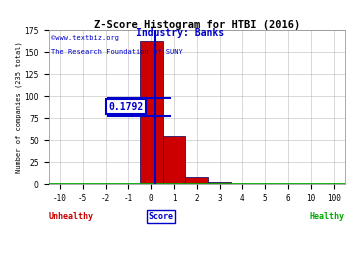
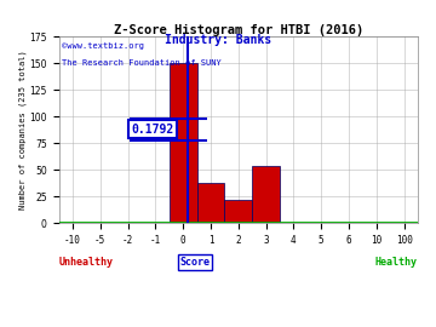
0: 163 -> 150
1: 55 -> 38
2: 8 -> 22
3: 3 -> 54
